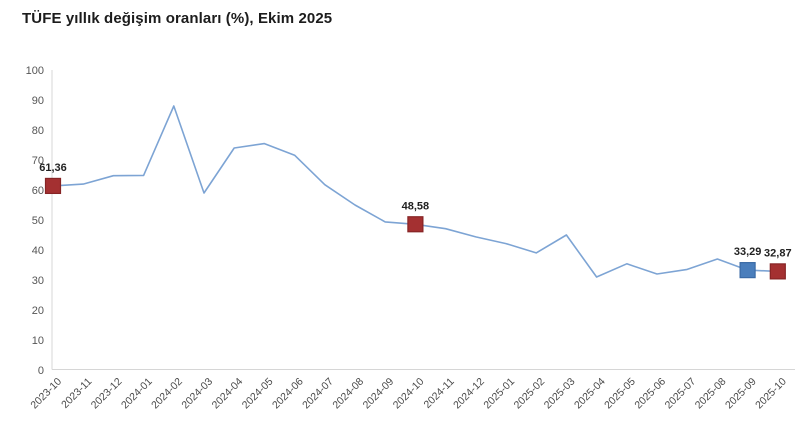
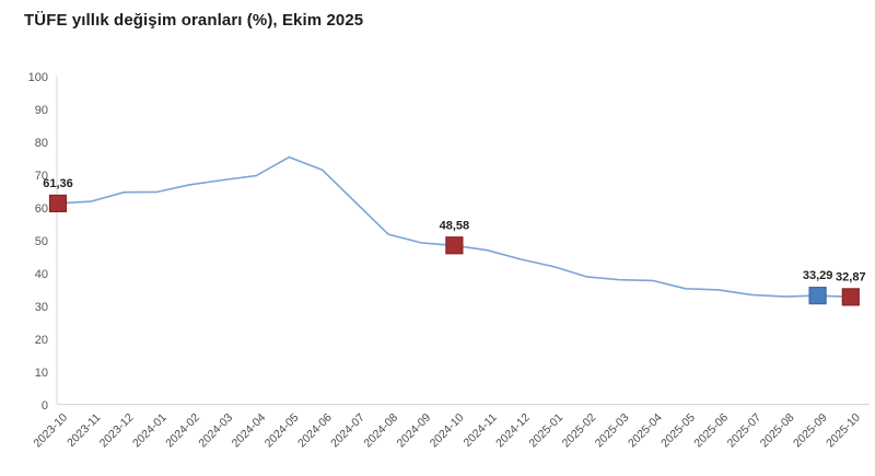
2024-02: 88 -> 67
2024-03: 59 -> 68
2024-04: 74 -> 70
2024-08: 55 -> 52
2025-03: 45 -> 38
2025-04: 31 -> 38
2025-06: 32 -> 35
2025-08: 37 -> 33
